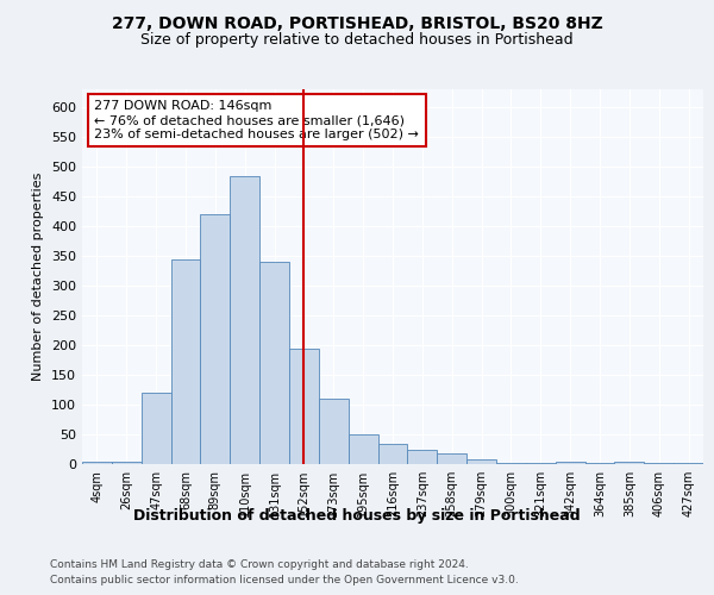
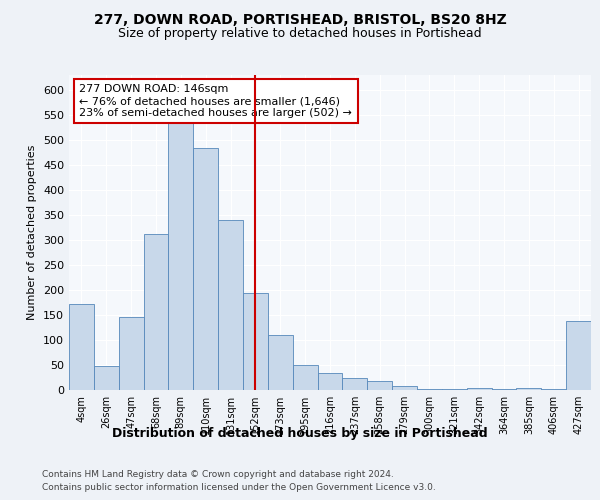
4sqm: 5 -> 172
26sqm: 5 -> 48
47sqm: 120 -> 146
68sqm: 345 -> 312
89sqm: 420 -> 538
427sqm: 3 -> 138
